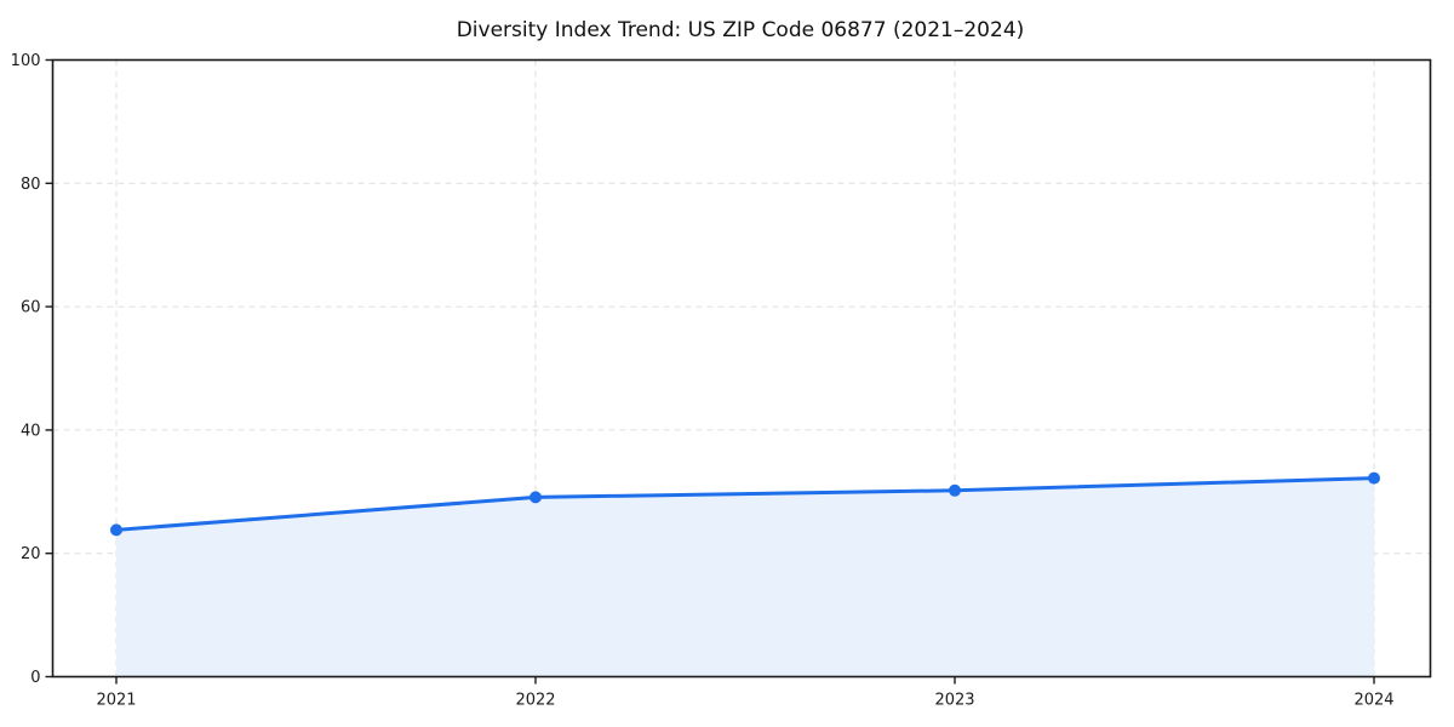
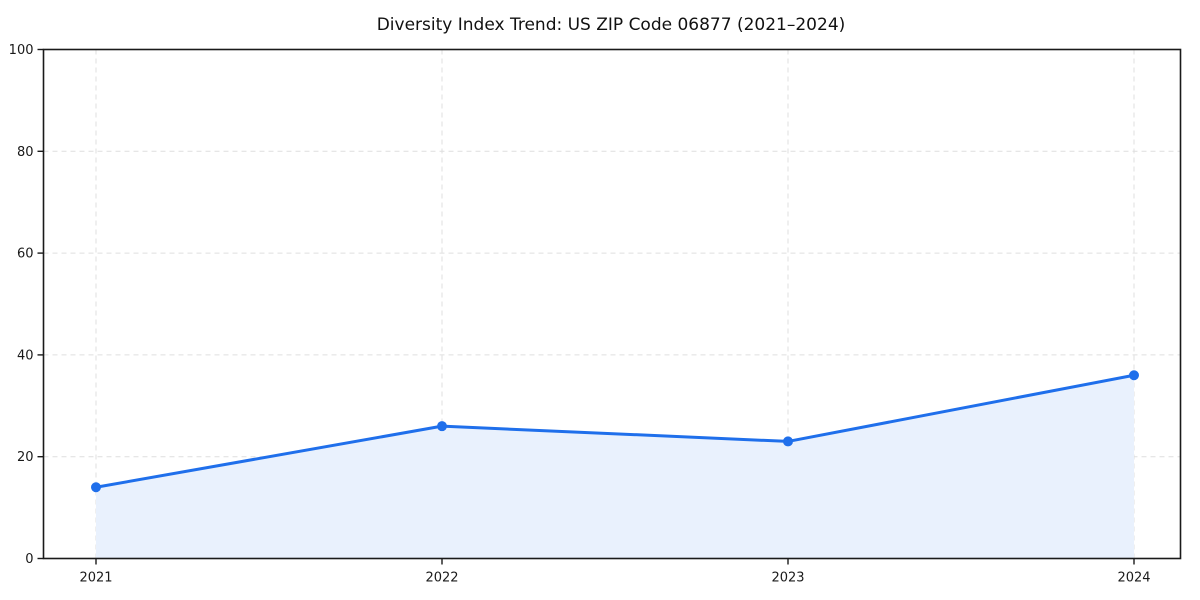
2021: 24 -> 14
2022: 29 -> 26
2023: 30 -> 23
2024: 32 -> 36
